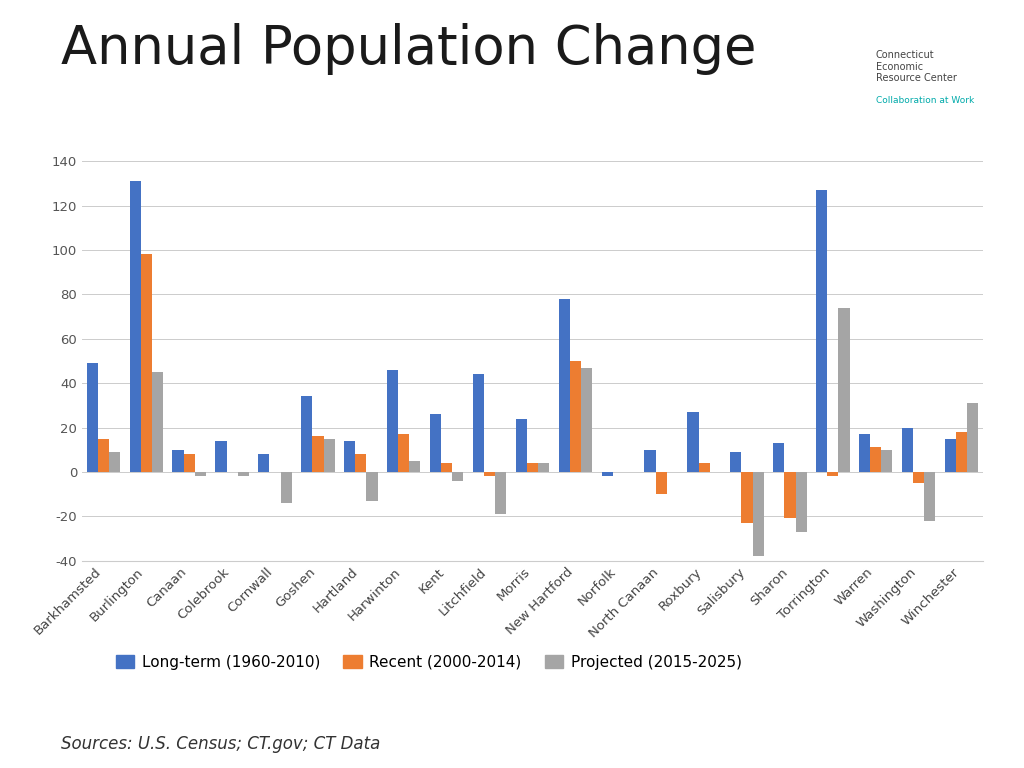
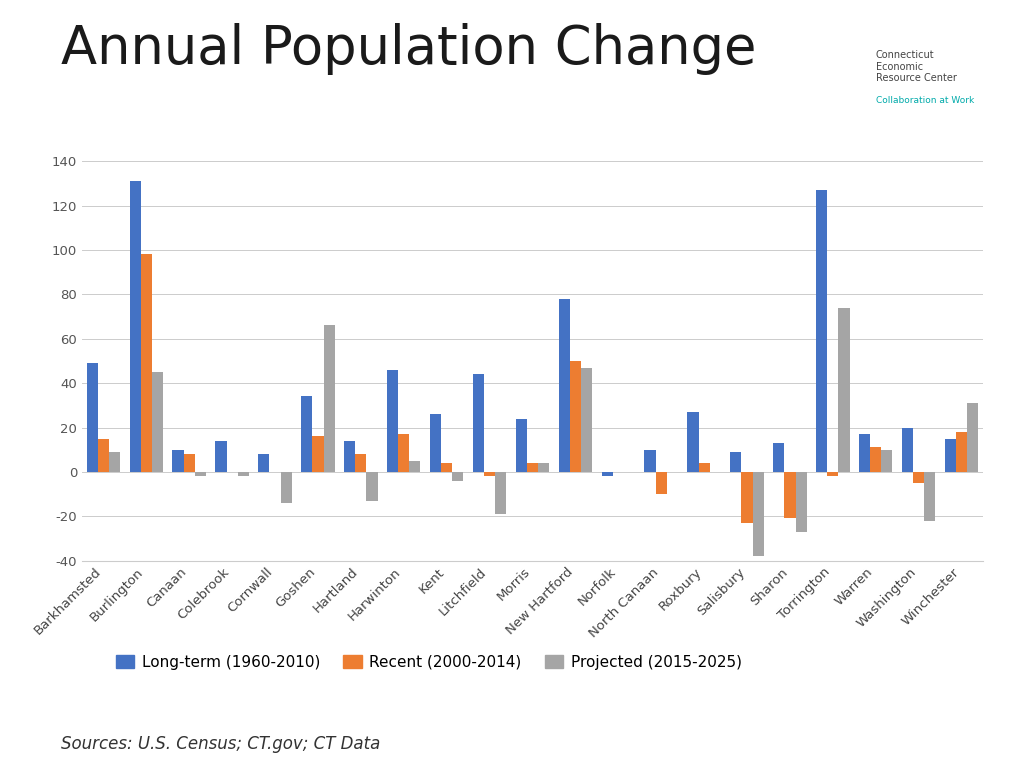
Projected (2015-2025)/Goshen: 15 -> 66
